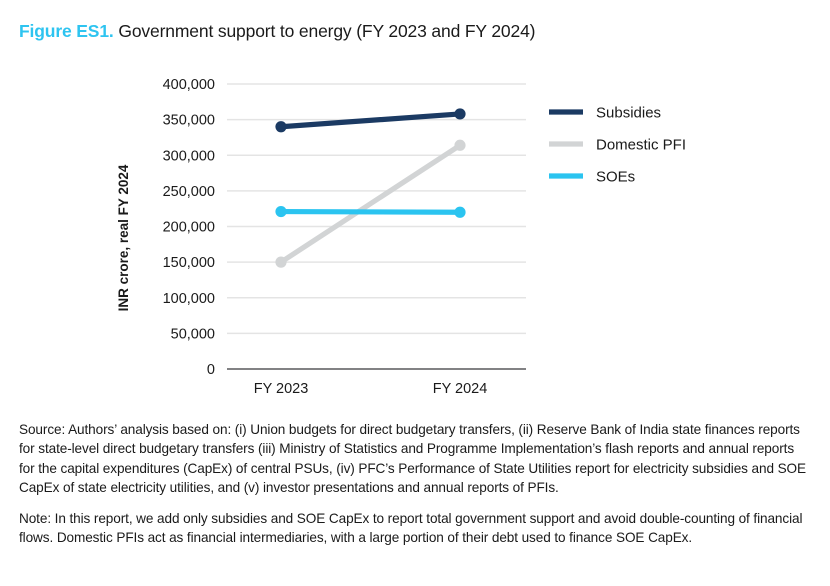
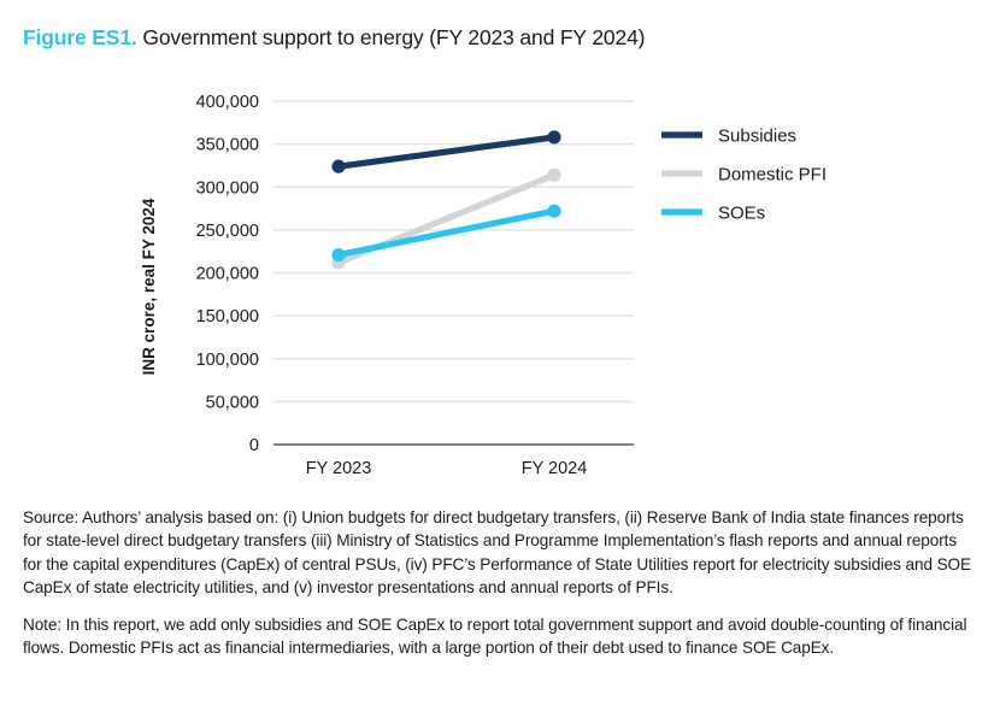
Subsidies/FY 2023: 340000 -> 320000
Domestic PFI/FY 2023: 150000 -> 210000
SOEs/FY 2024: 220000 -> 270000
